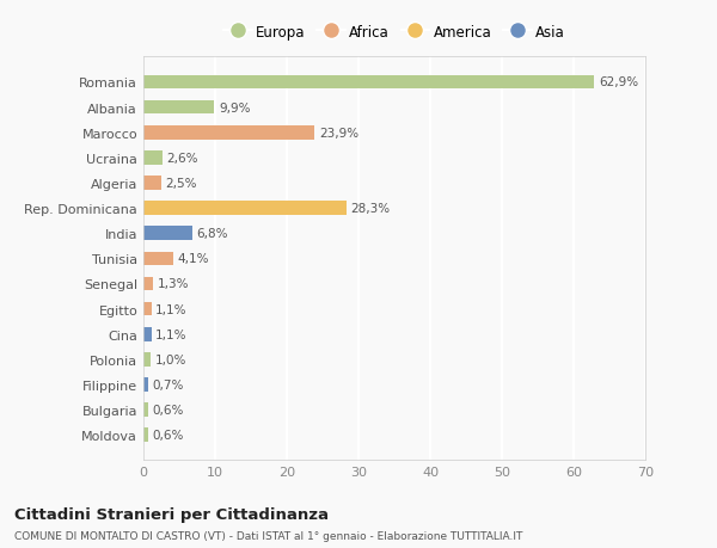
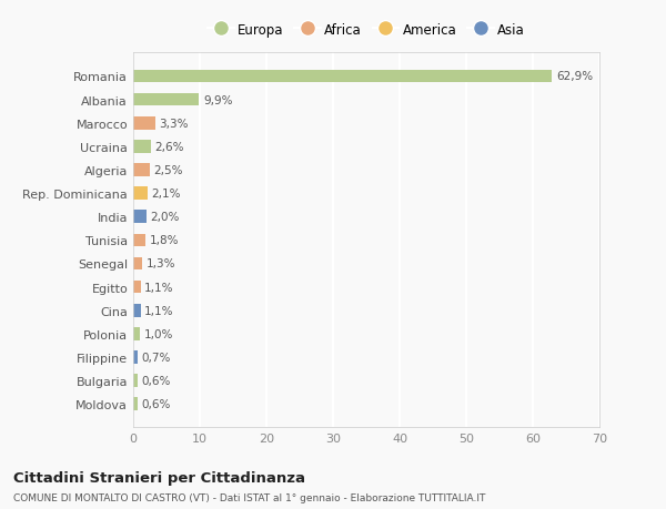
Marocco: 23,9% -> 3,3%
Rep. Dominicana: 28,3% -> 2,1%
India: 6,8% -> 2,0%
Tunisia: 4,1% -> 1,8%
